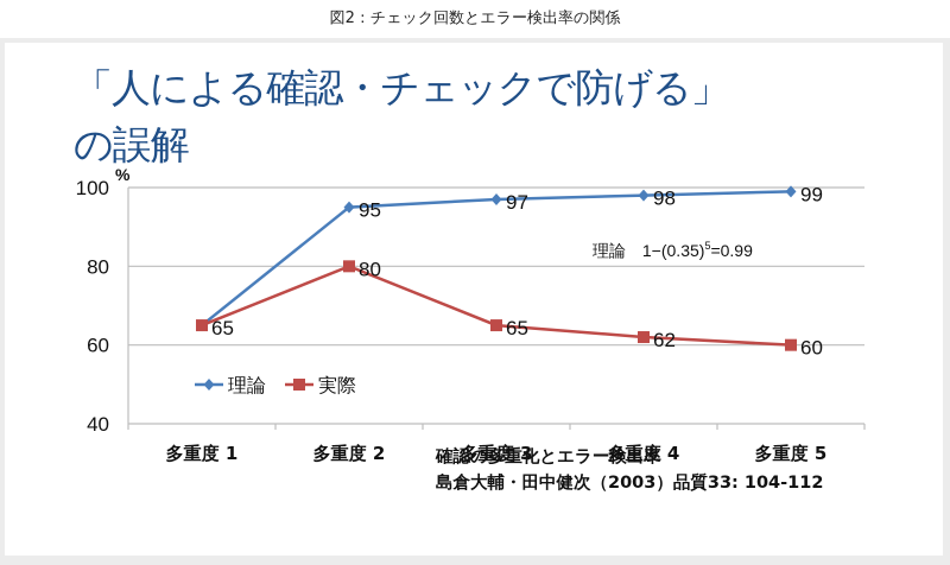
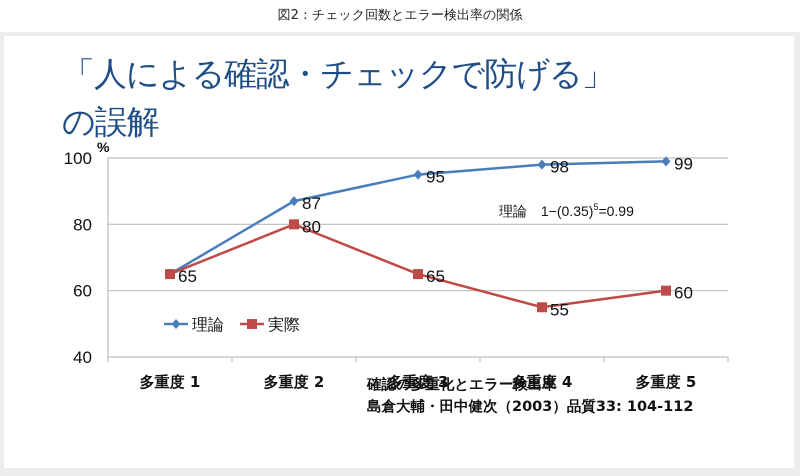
理論/多重度 2: 95 -> 87
理論/多重度 3: 97 -> 95
実際/多重度 4: 62 -> 55
